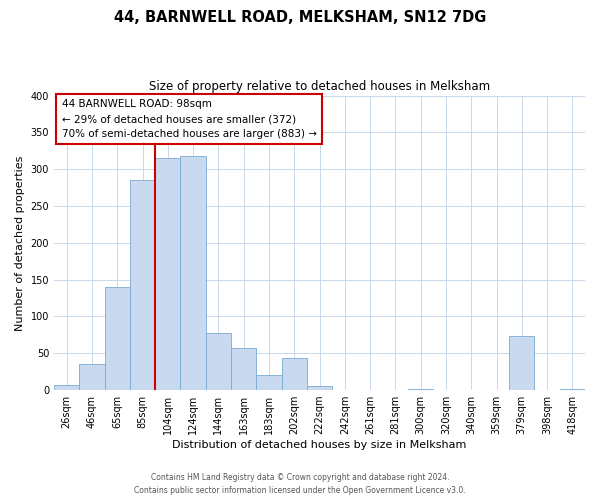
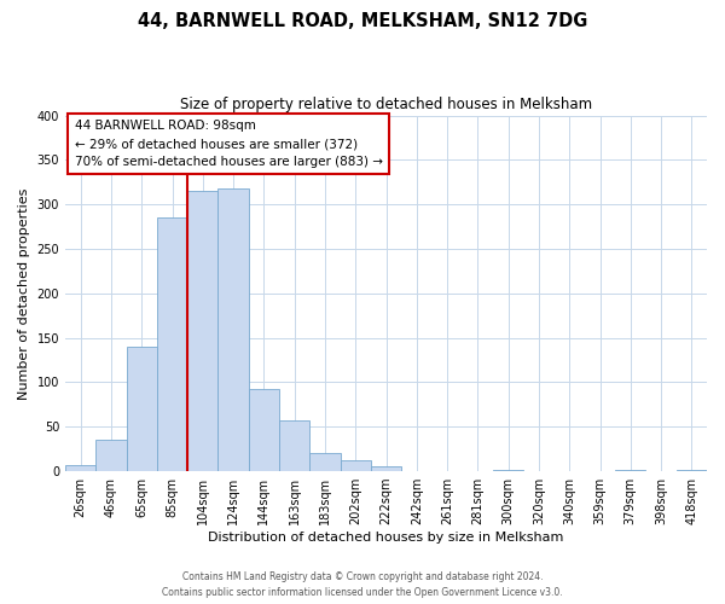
144sqm: 78 -> 92
202sqm: 44 -> 12
379sqm: 74 -> 1
